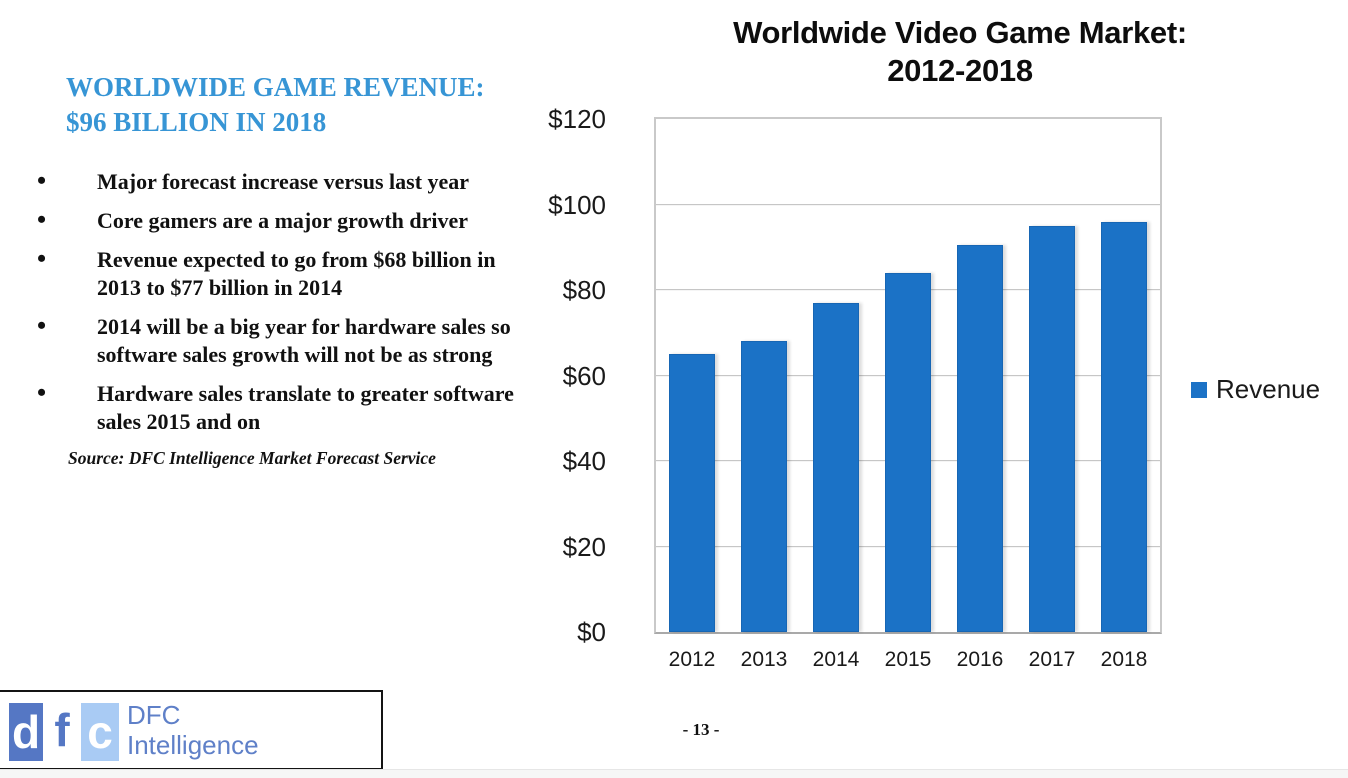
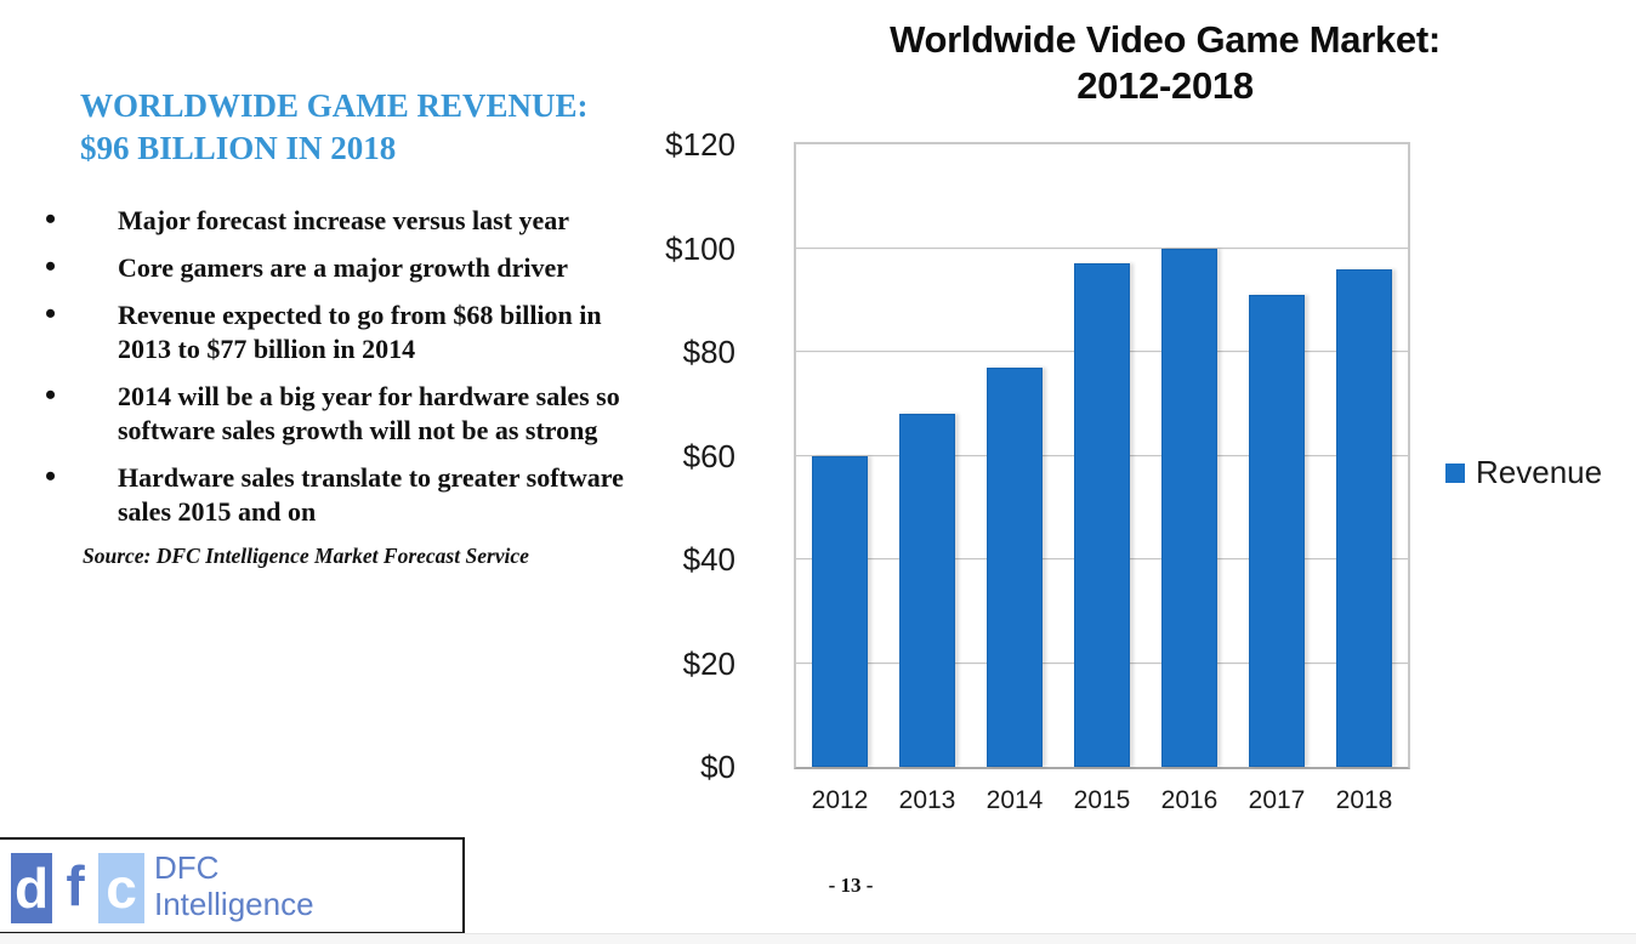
2012: $65 -> $60
2015: $84 -> $97
2016: $90 -> $100
2017: $95 -> $91
